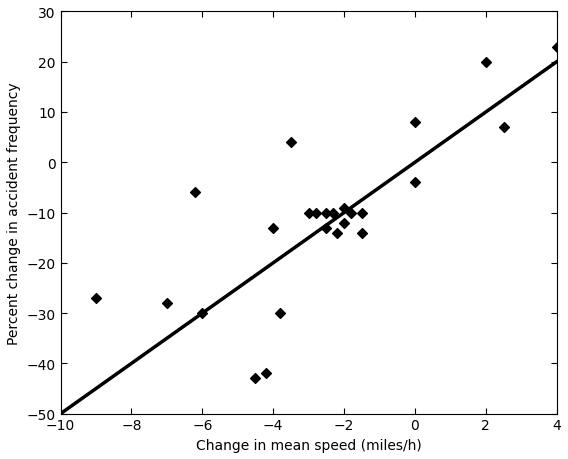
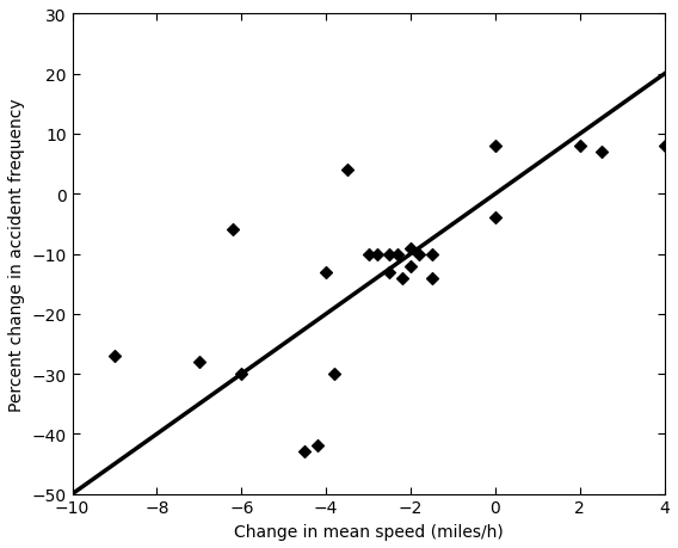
2: 20 -> 8
4: 23 -> 8
